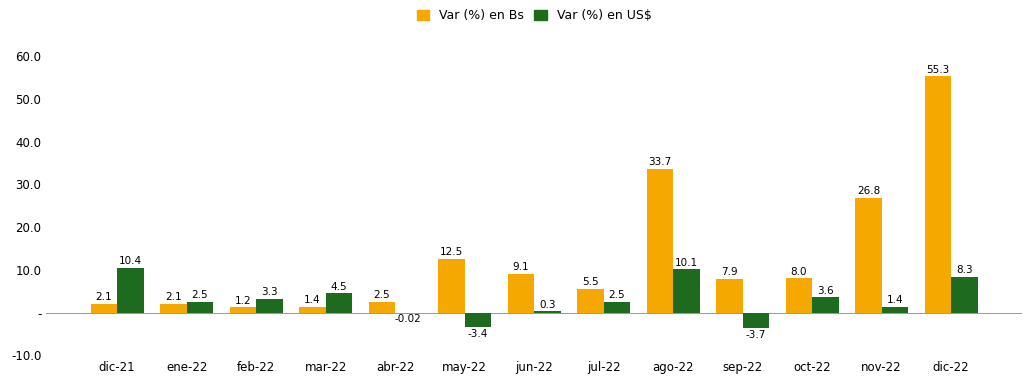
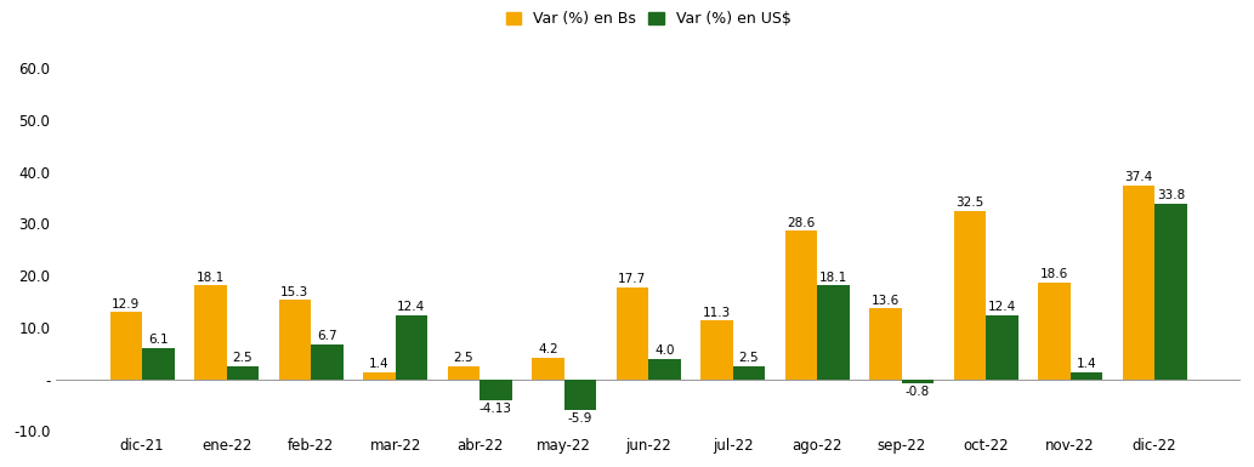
Var (%) en Bs/dic-21: 2.1 -> 12.9
Var (%) en US$/dic-21: 10.4 -> 6.1
Var (%) en Bs/ene-22: 2.1 -> 18.1
Var (%) en Bs/feb-22: 1.2 -> 15.3
Var (%) en US$/feb-22: 3.3 -> 6.7
Var (%) en US$/mar-22: 4.5 -> 12.4
Var (%) en US$/abr-22: -0.02 -> -4.13
Var (%) en Bs/may-22: 12.5 -> 4.2
Var (%) en US$/may-22: -3.4 -> -5.9
Var (%) en Bs/jun-22: 9.1 -> 17.7
Var (%) en US$/jun-22: 0.3 -> 4.0
Var (%) en Bs/jul-22: 5.5 -> 11.3
Var (%) en Bs/ago-22: 33.7 -> 28.6
Var (%) en US$/ago-22: 10.1 -> 18.1
Var (%) en Bs/sep-22: 7.9 -> 13.6
Var (%) en US$/sep-22: -3.7 -> -0.8
Var (%) en Bs/oct-22: 8.0 -> 32.5
Var (%) en US$/oct-22: 3.6 -> 12.4
Var (%) en Bs/nov-22: 26.8 -> 18.6
Var (%) en Bs/dic-22: 55.3 -> 37.4
Var (%) en US$/dic-22: 8.3 -> 33.8
